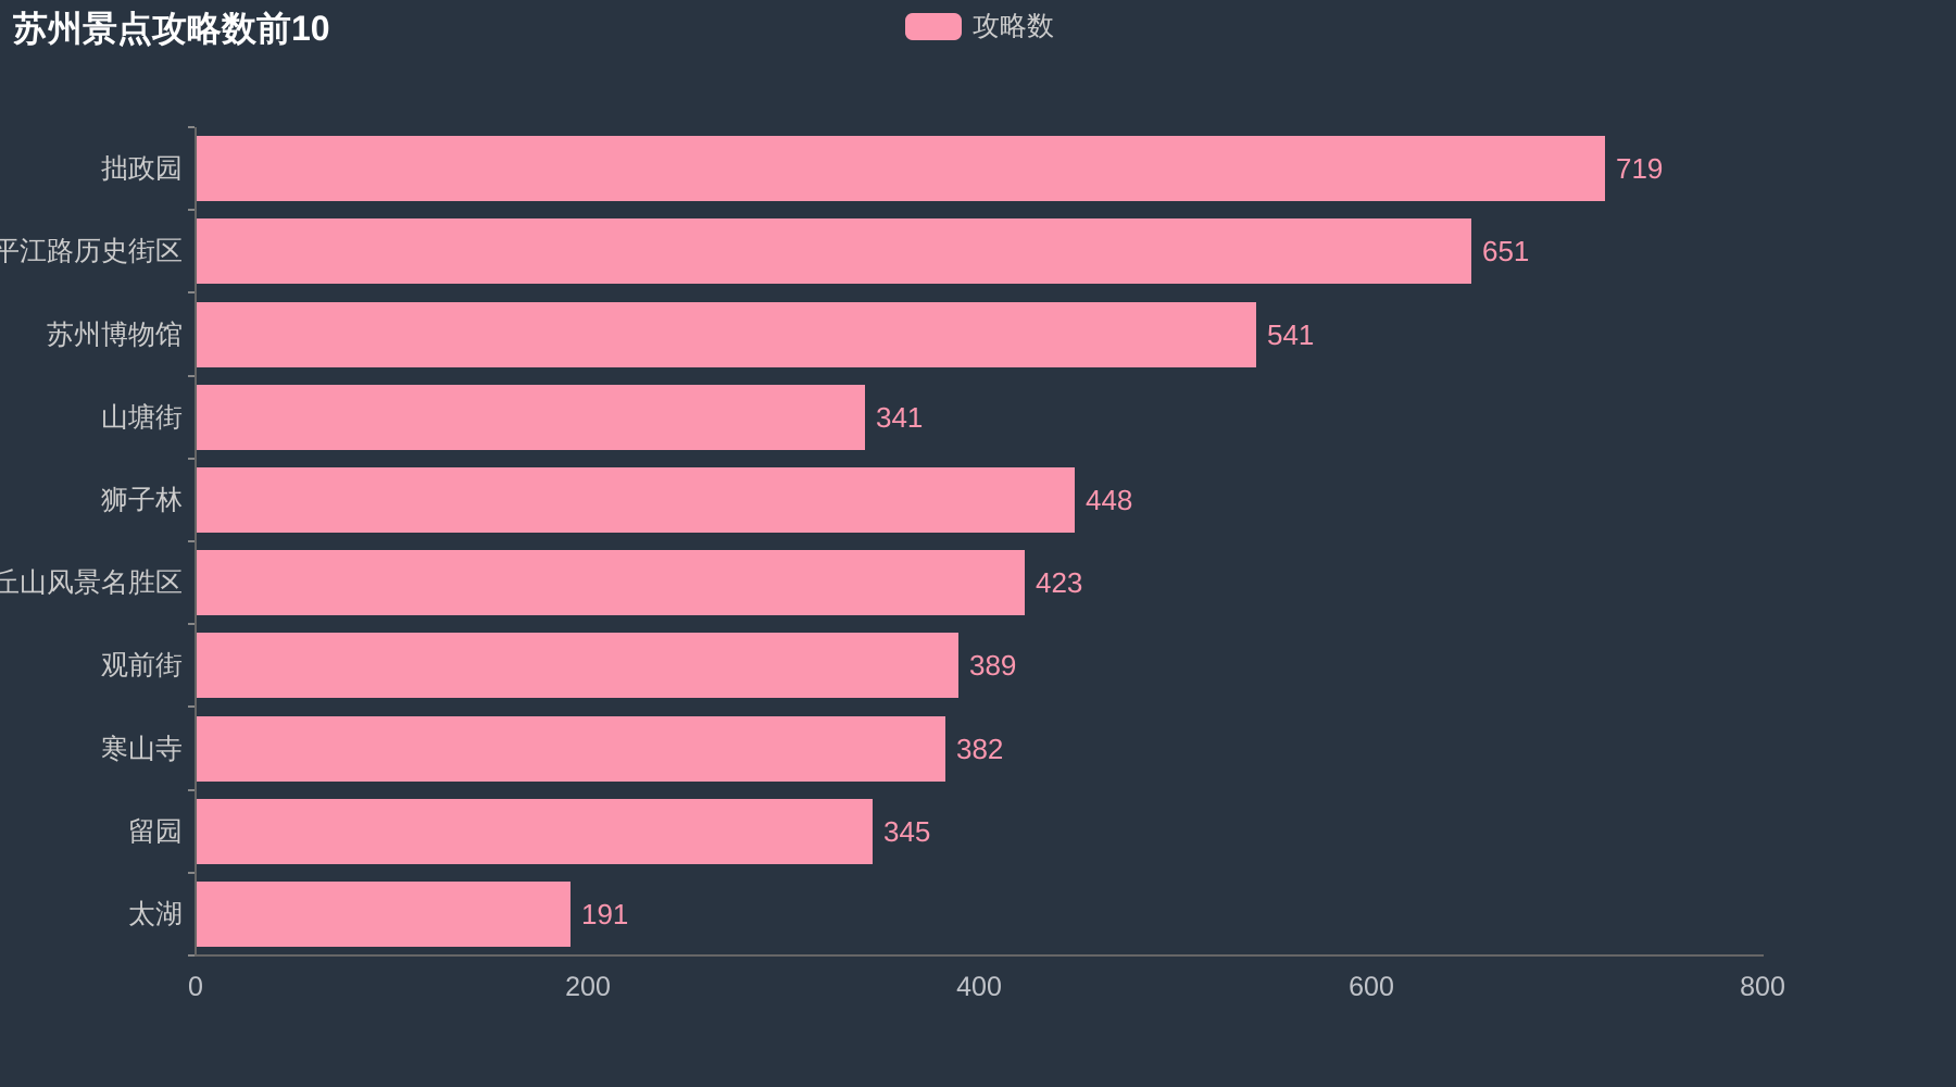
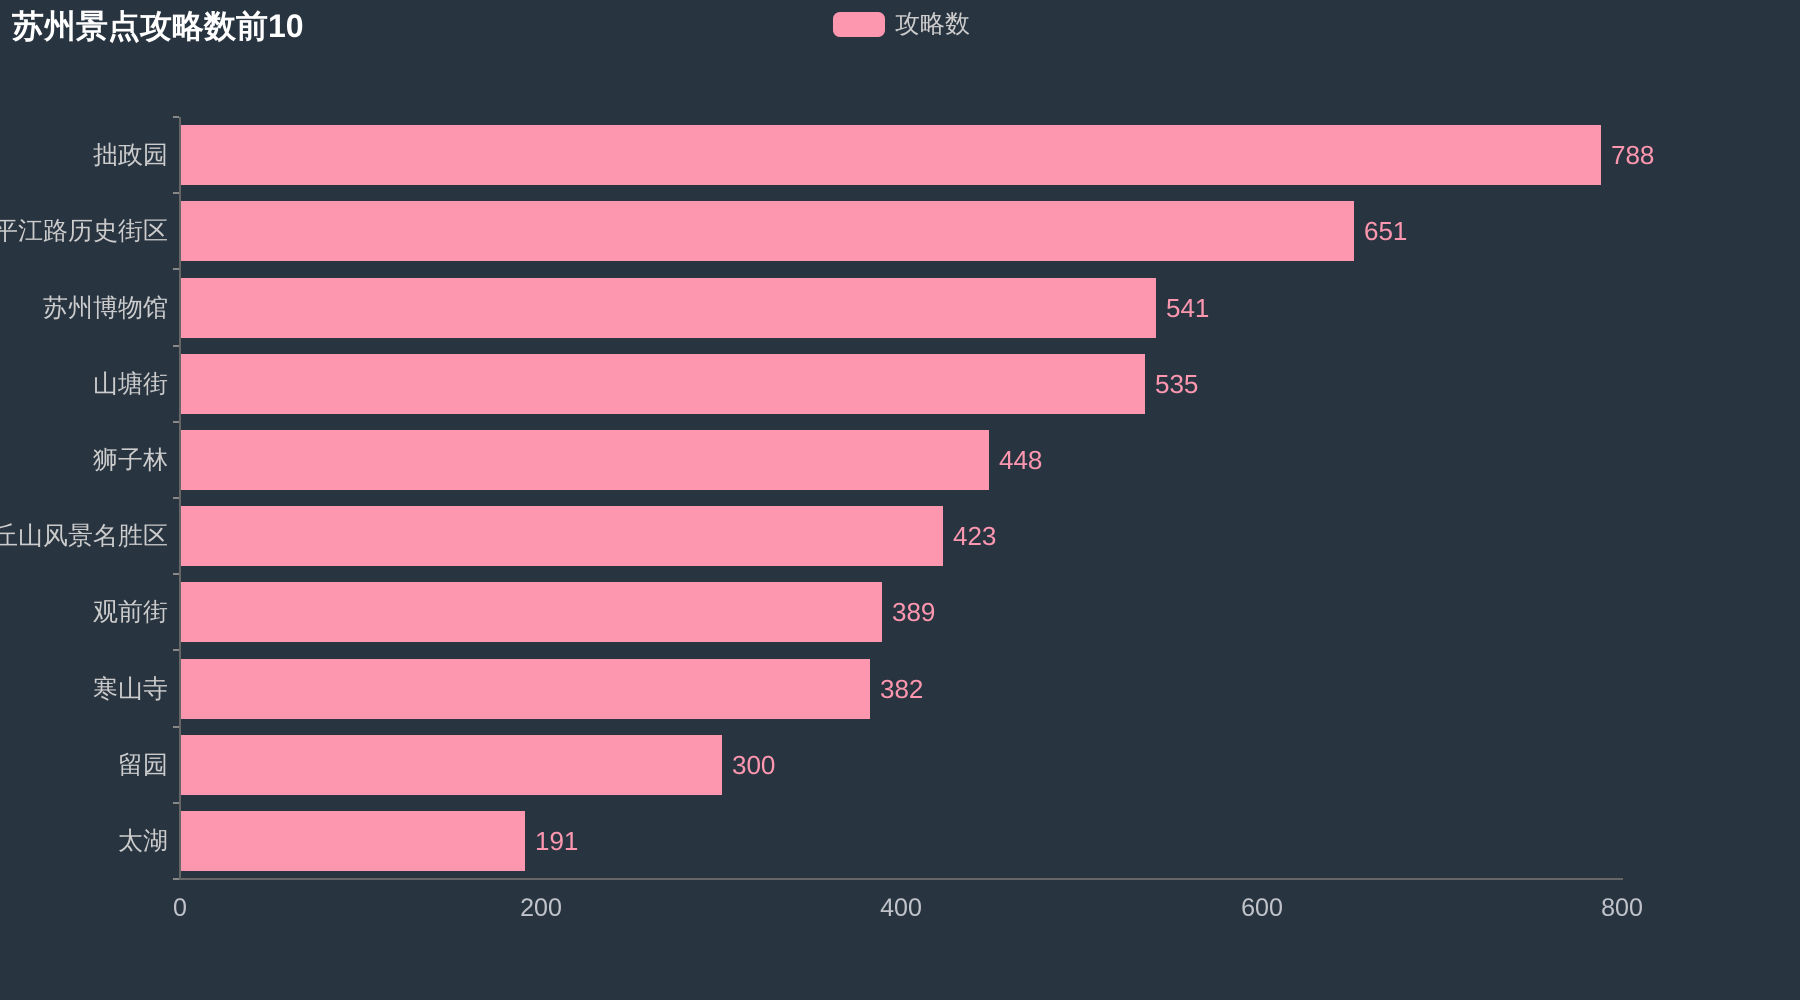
拙政园: 719 -> 788
山塘街: 341 -> 535
留园: 345 -> 300
